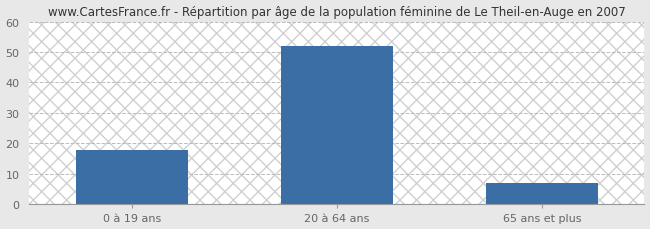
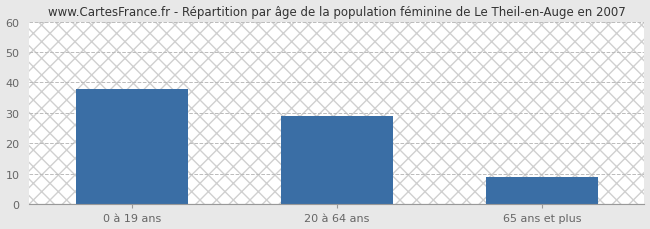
0 à 19 ans: 18 -> 38
20 à 64 ans: 52 -> 29
65 ans et plus: 7 -> 9
